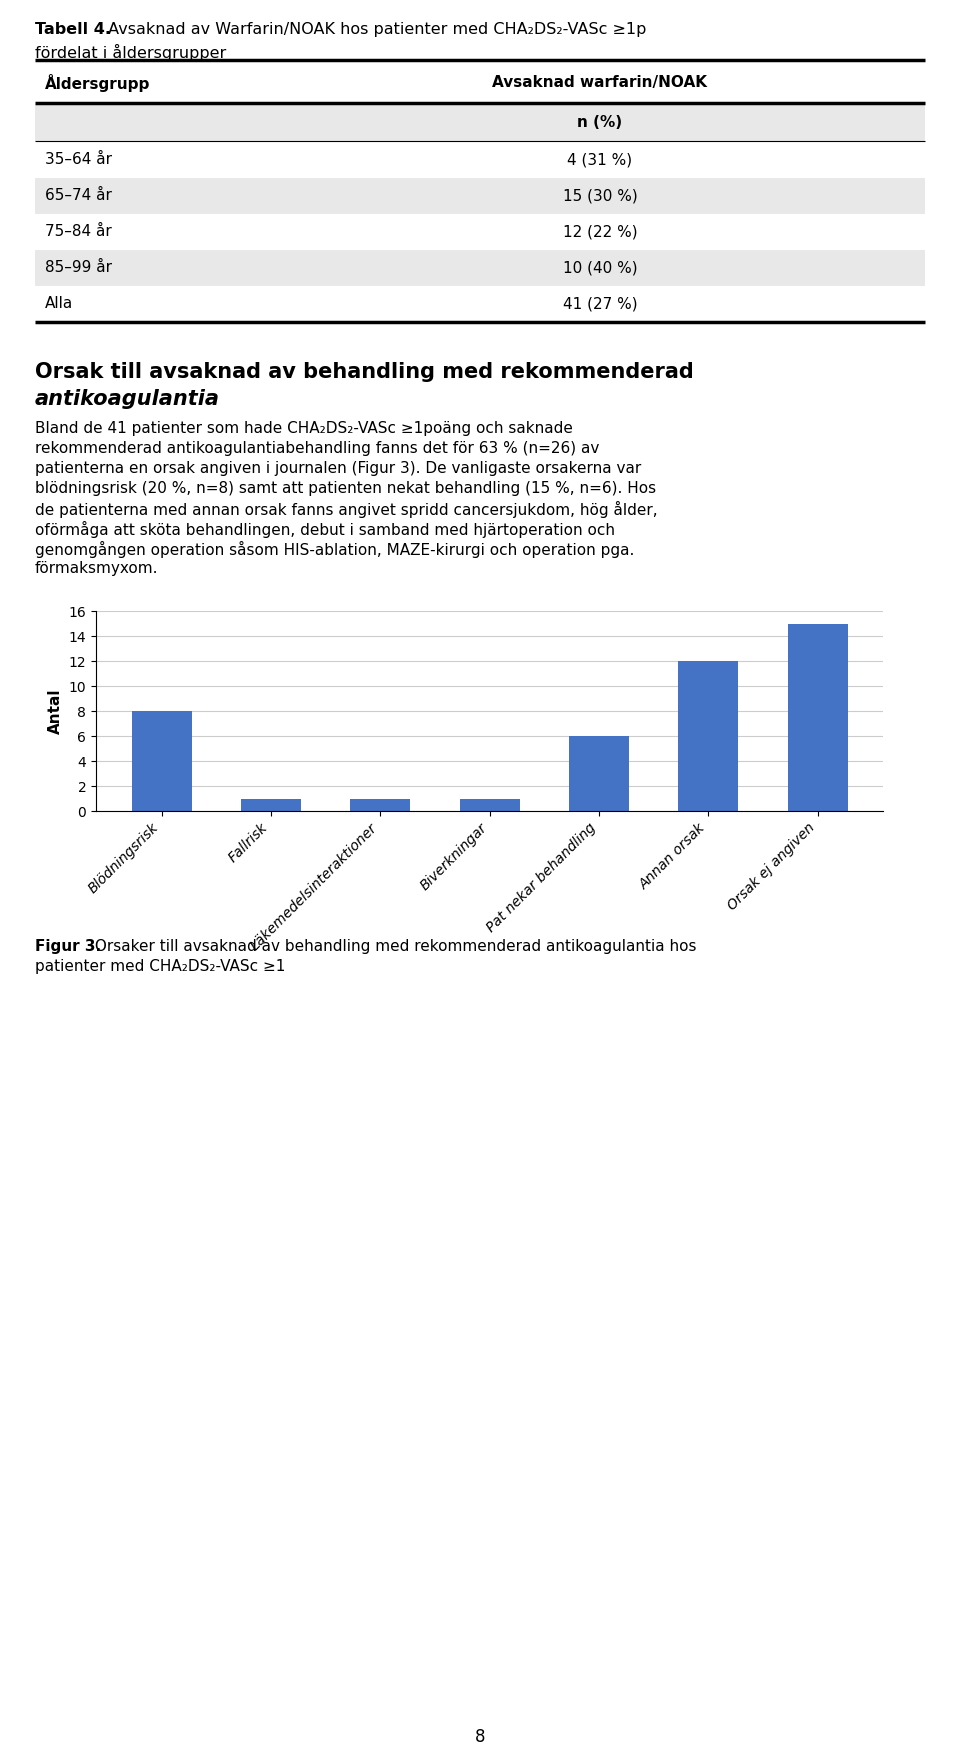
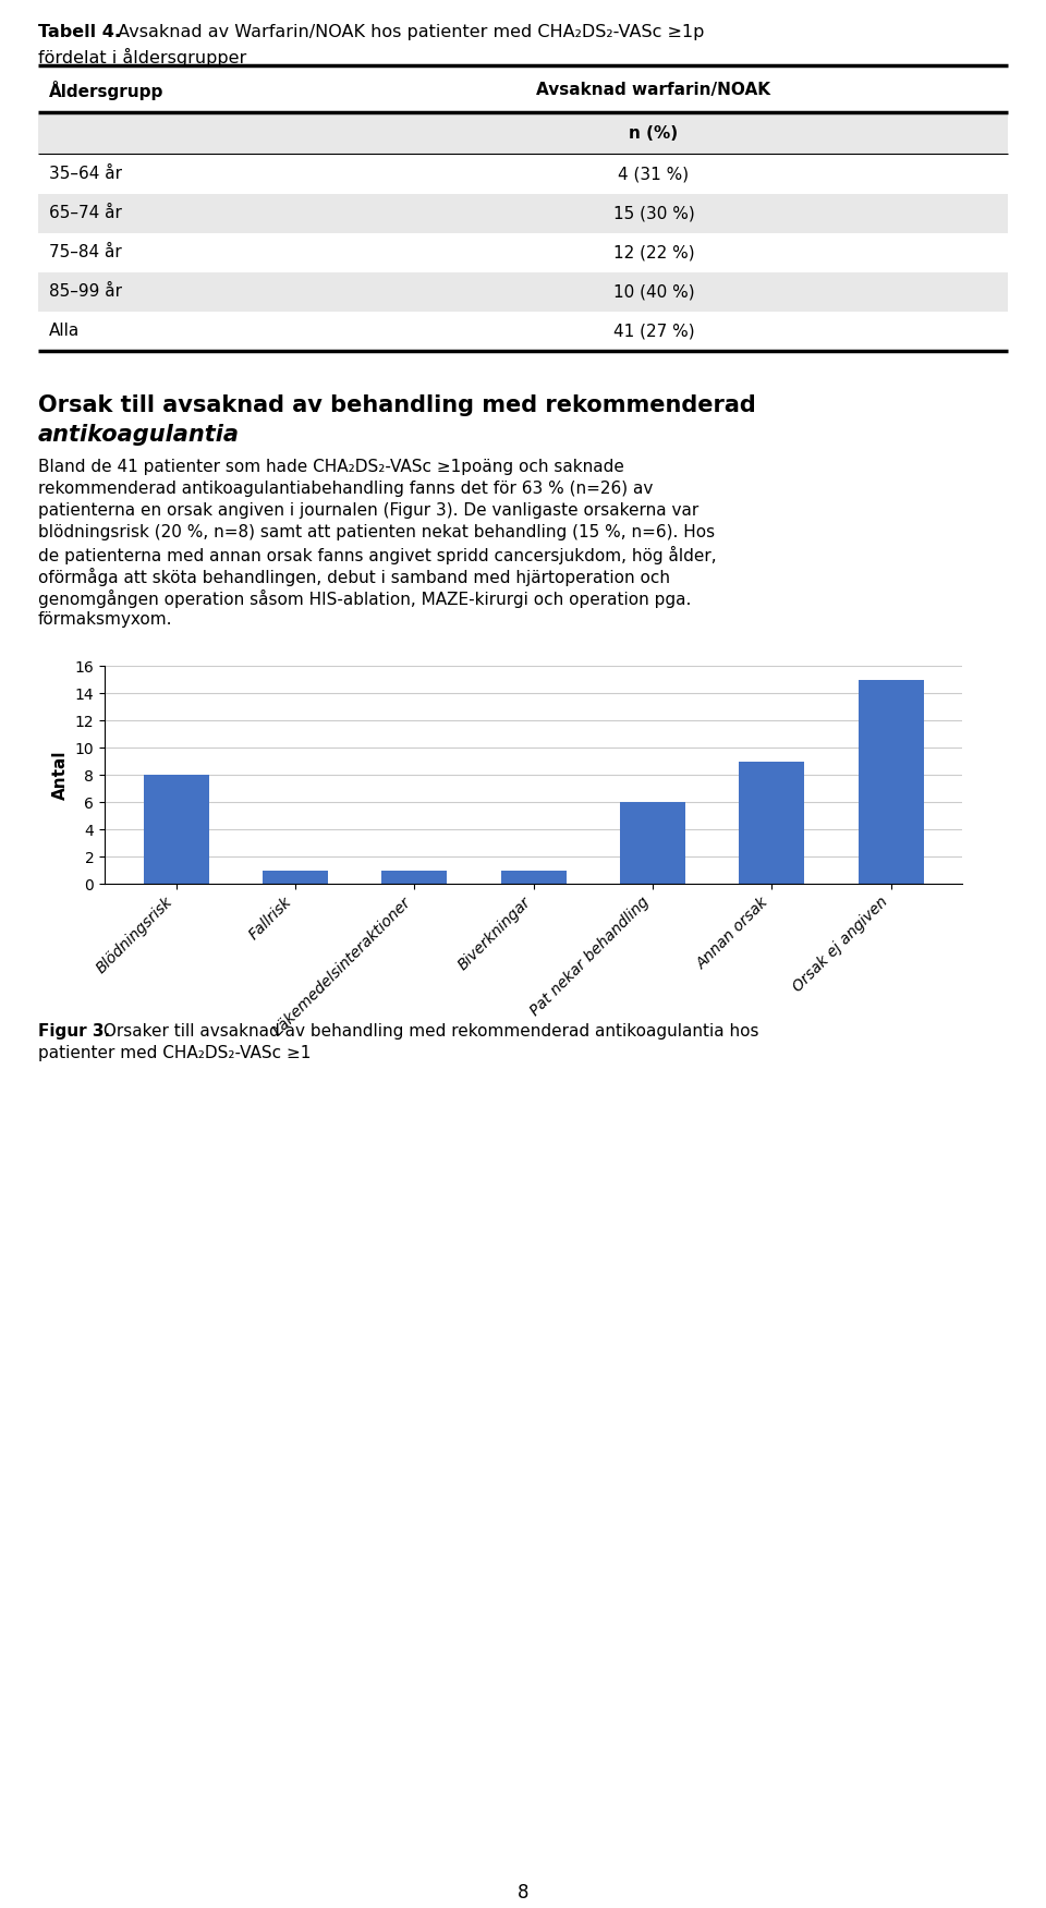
Annan orsak: 12 -> 9
